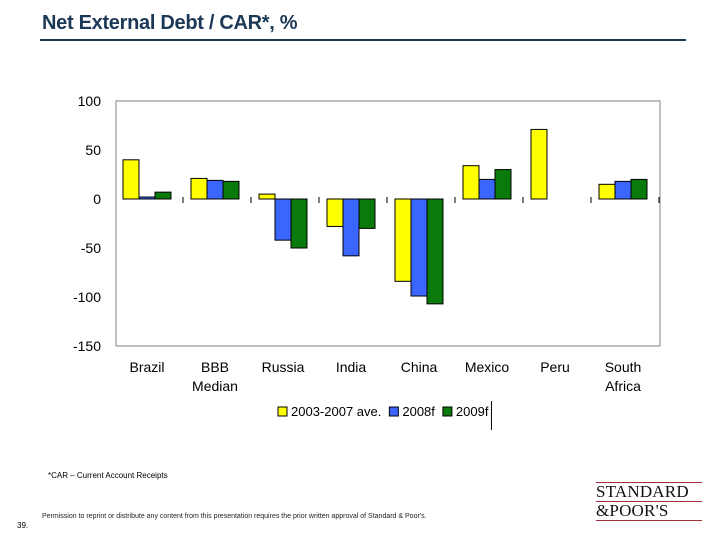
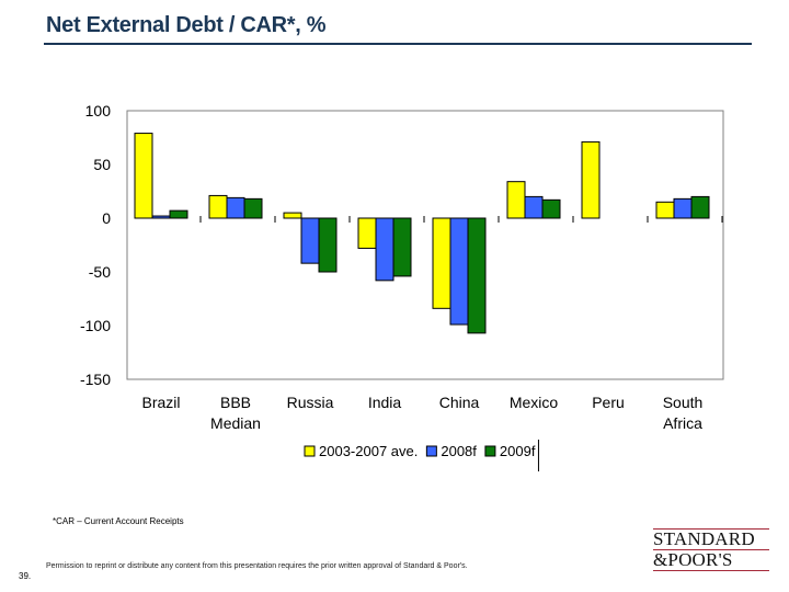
2003-2007 ave./Brazil: 40 -> 80
2009f/India: -30 -> -50
2009f/Mexico: 30 -> 20
